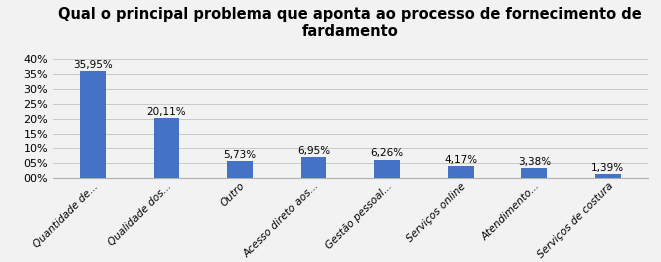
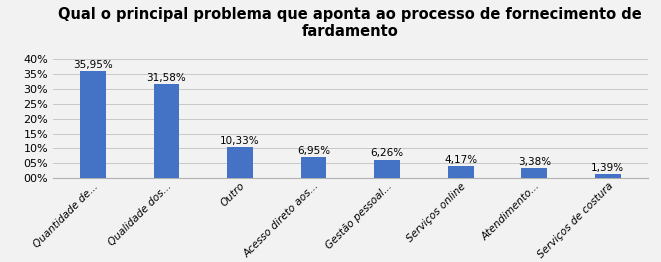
Qualidade dos...: 20,11% -> 31,58%
Outro: 5,73% -> 10,33%
